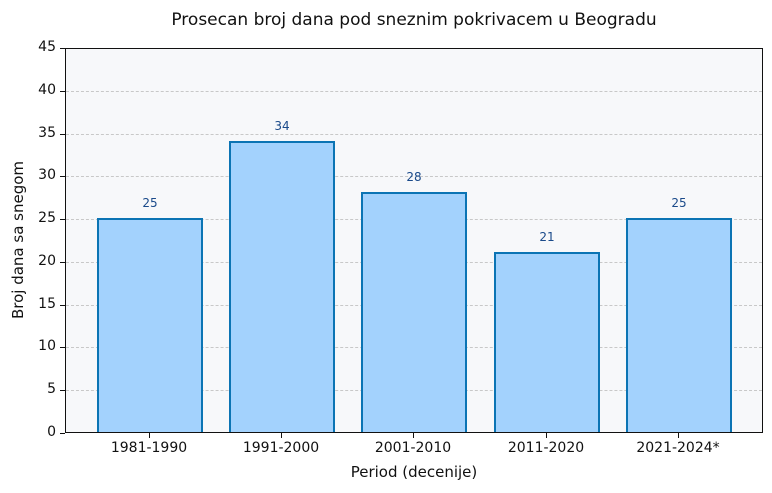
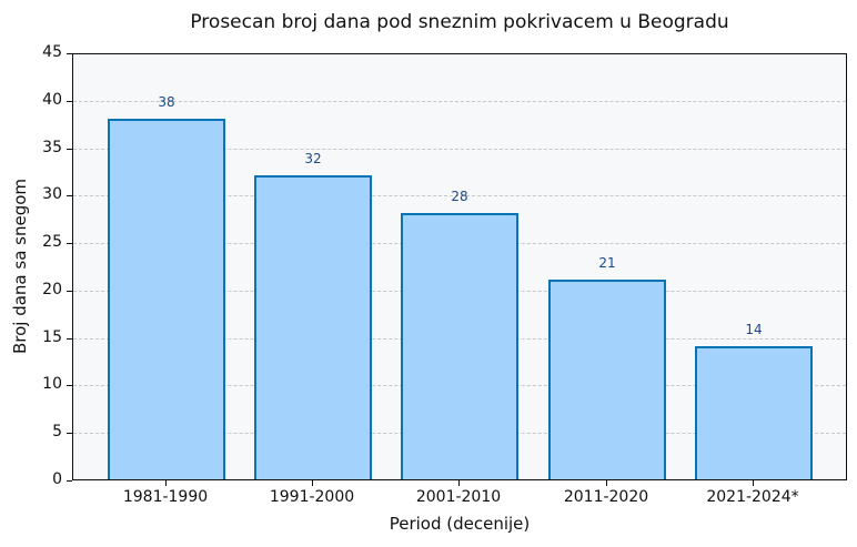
1981-1990: 25 -> 38
1991-2000: 34 -> 32
2021-2024*: 25 -> 14
